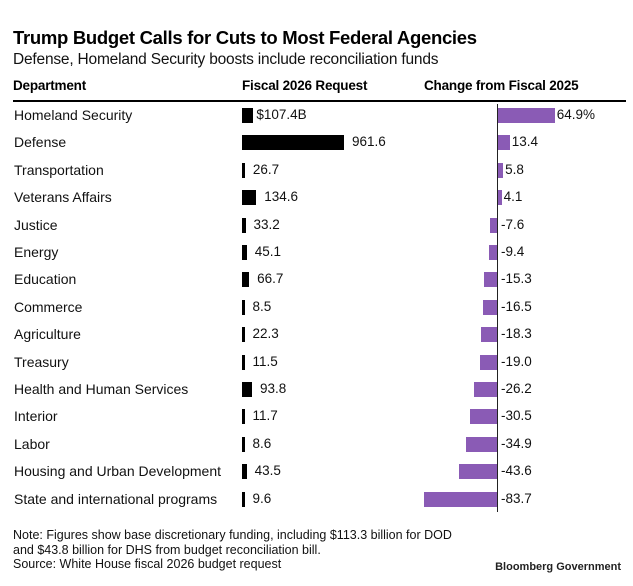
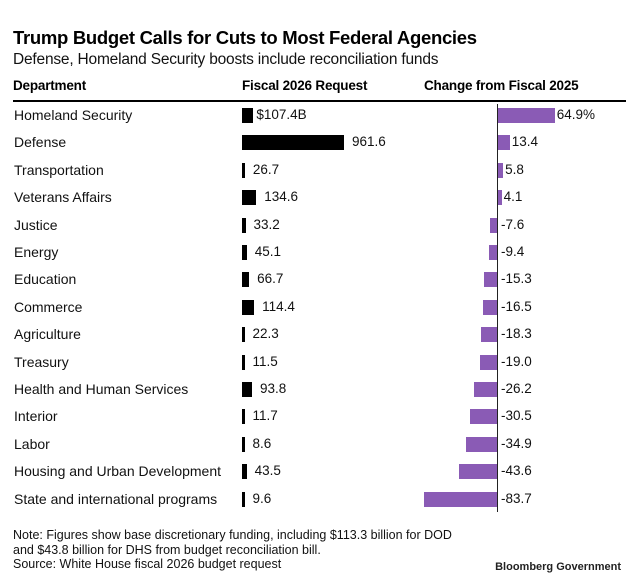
Fiscal 2026 Request/Commerce: 8.5 -> 114.4
